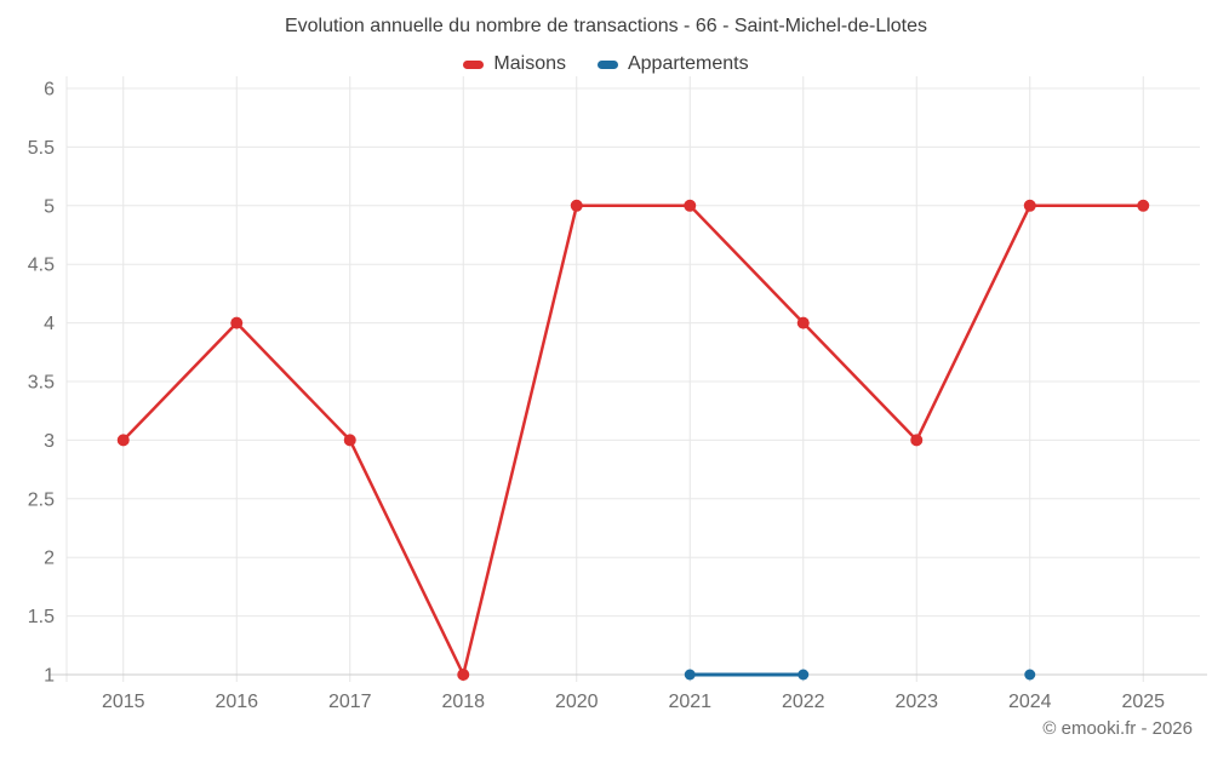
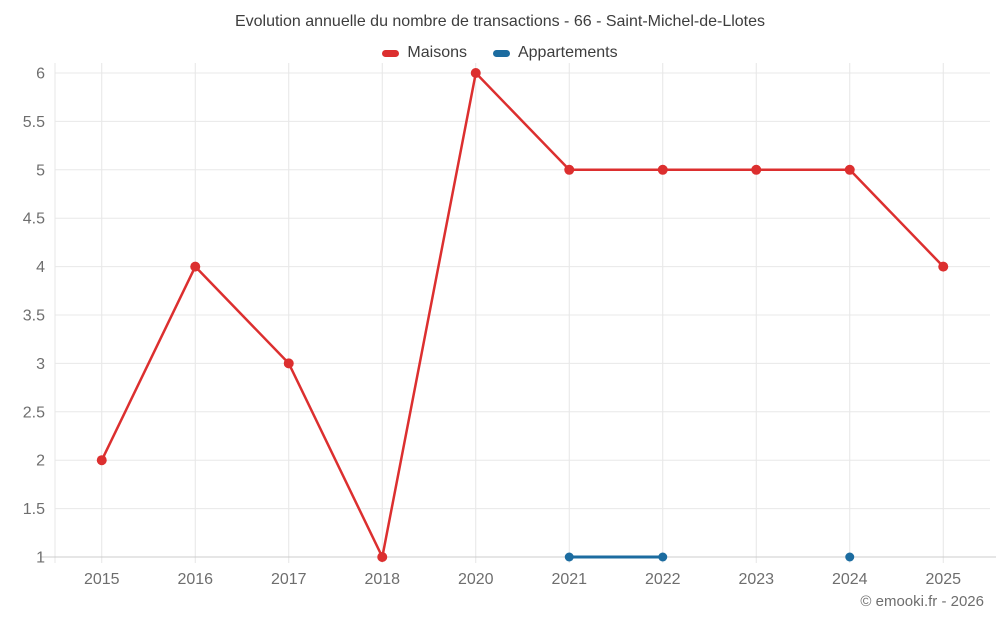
Maisons/2015: 3 -> 2
Maisons/2020: 5 -> 6
Maisons/2022: 4 -> 5
Maisons/2023: 3 -> 5
Maisons/2025: 5 -> 4
